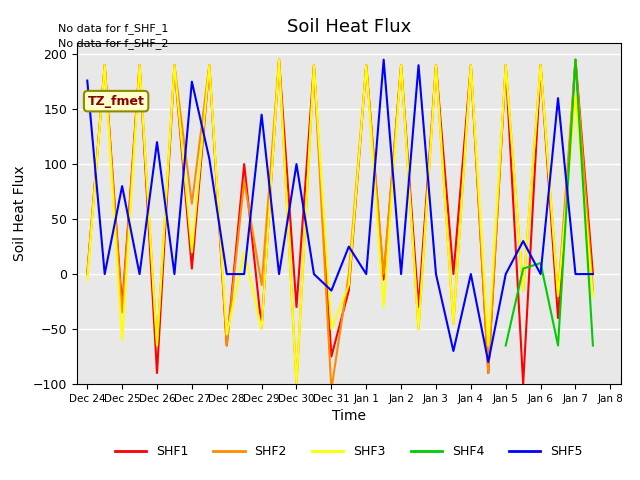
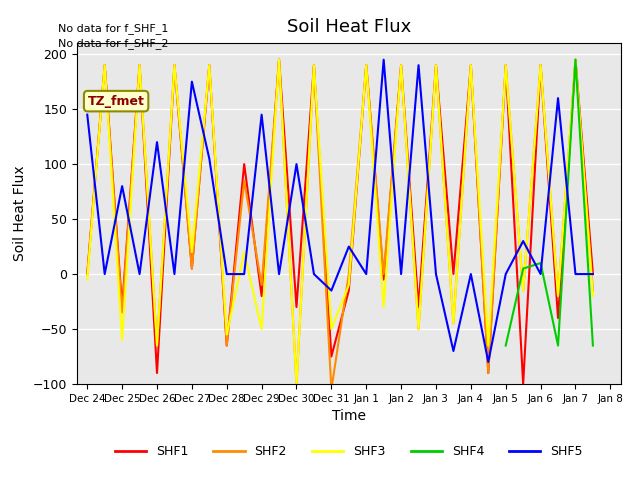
SHF5/Dec 24: 176 -> 145
SHF2/Dec 27: 64 -> 5
SHF1/Dec 29: -49 -> -20
SHF3/Jan 7: 162 -> 195
